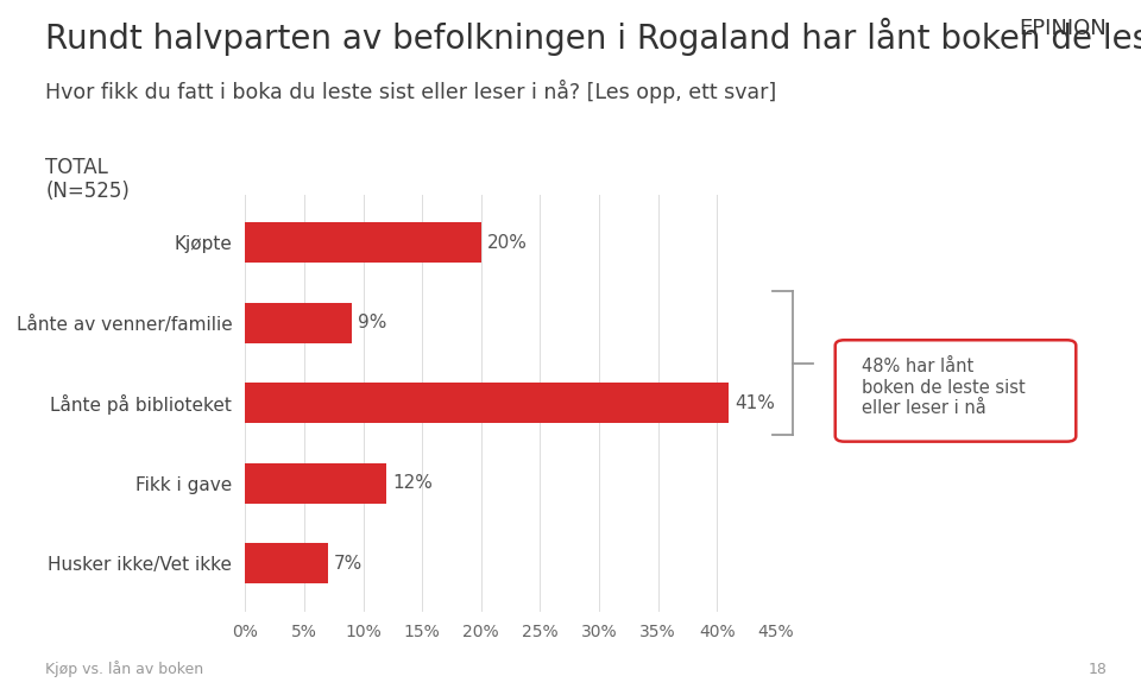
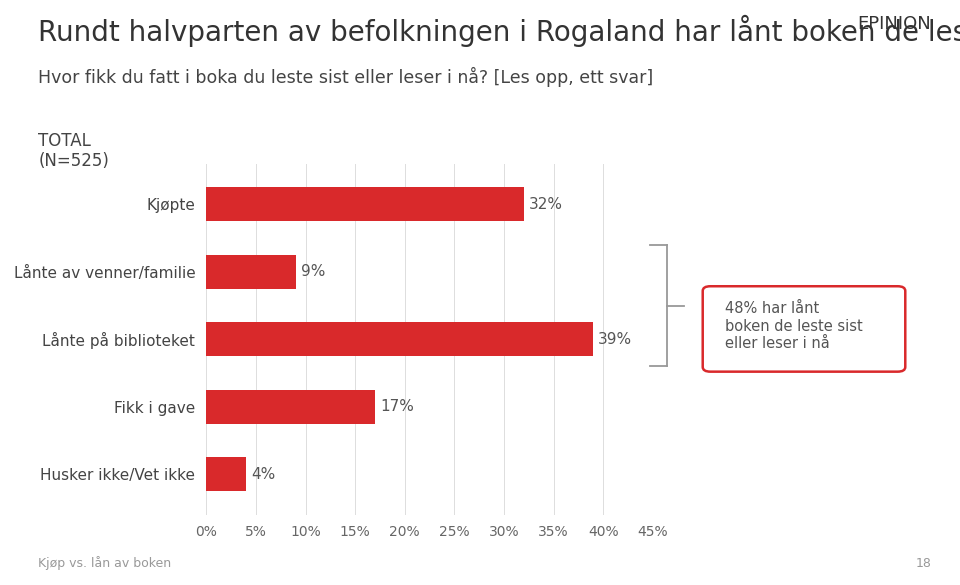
Kjøpte: 20% -> 32%
Lånte på biblioteket: 41% -> 39%
Fikk i gave: 12% -> 17%
Husker ikke/Vet ikke: 7% -> 4%
